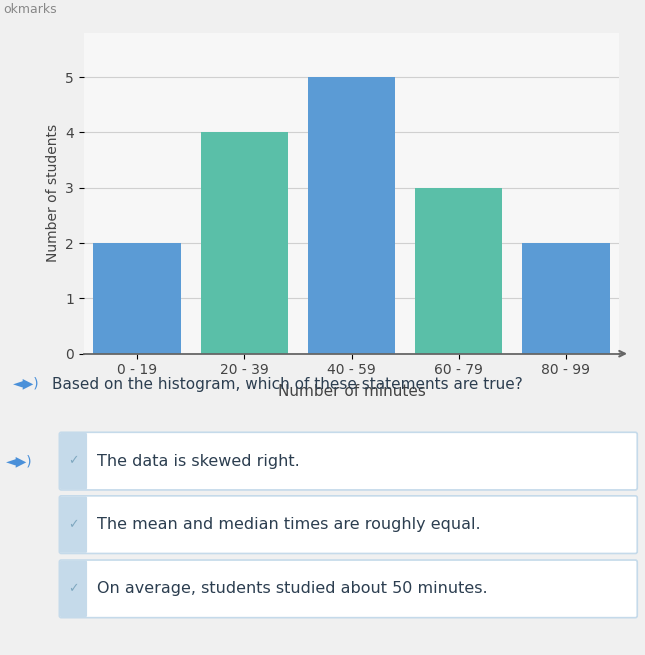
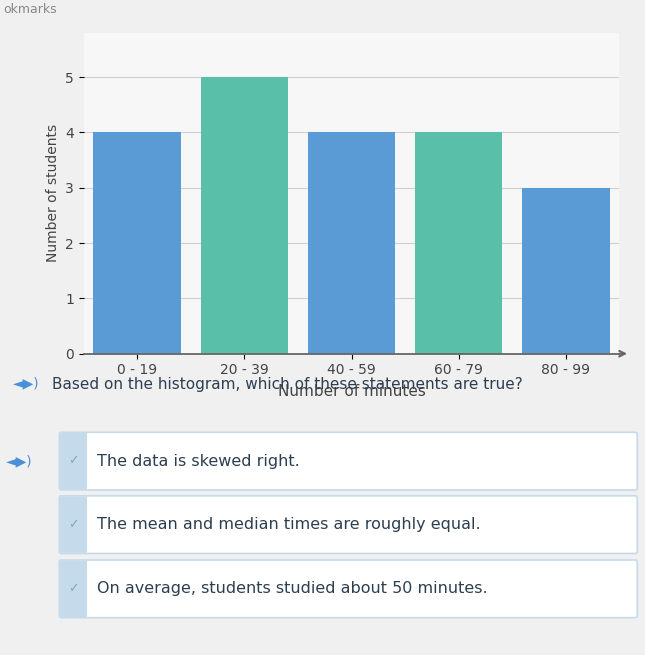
0 - 19: 2 -> 4
20 - 39: 4 -> 5
40 - 59: 5 -> 4
60 - 79: 3 -> 4
80 - 99: 2 -> 3
